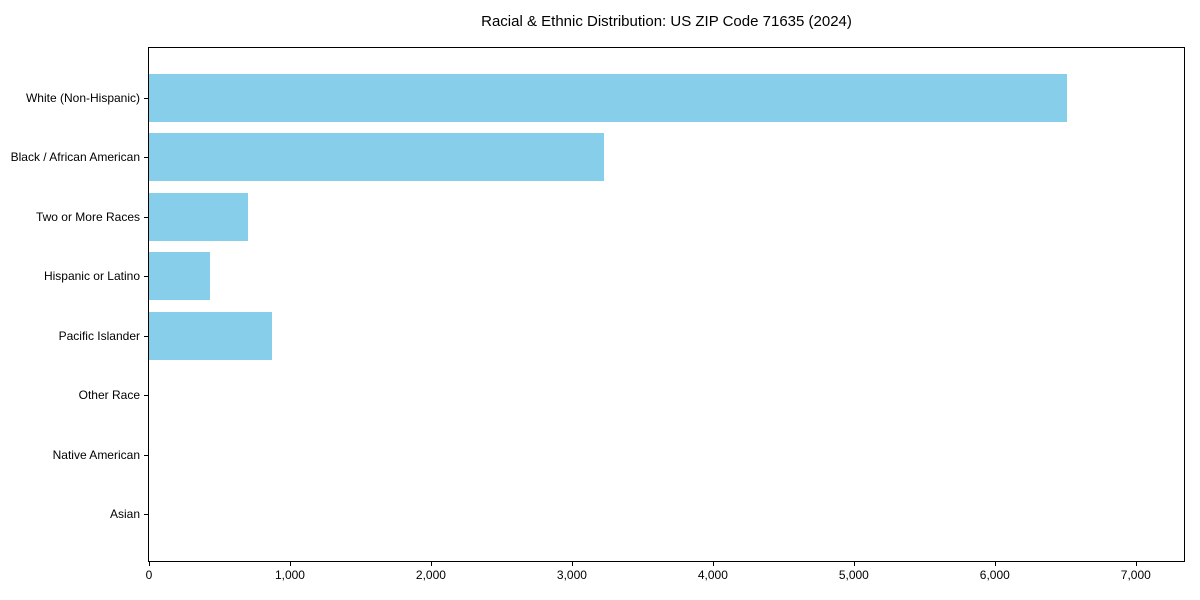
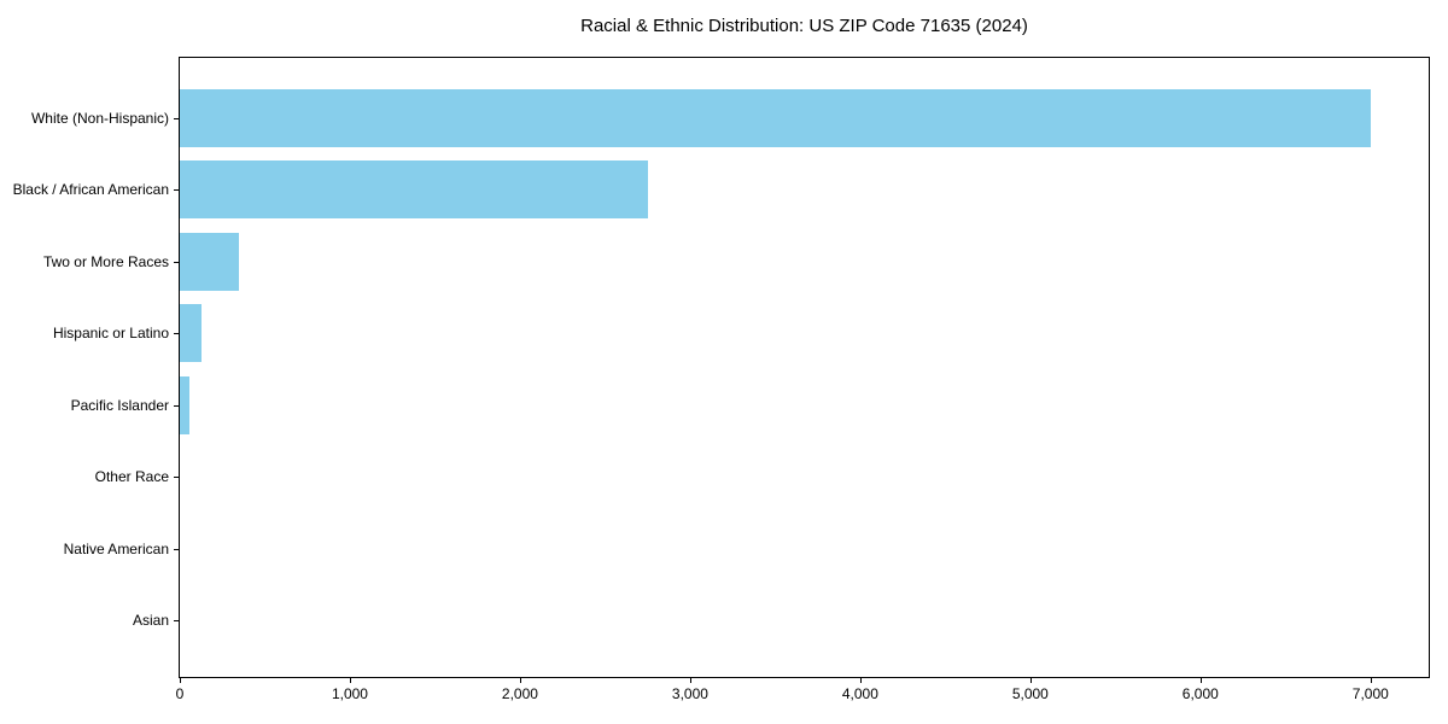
White (Non-Hispanic): 6510 -> 7000
Black / African American: 3230 -> 2750
Two or More Races: 700 -> 350
Hispanic or Latino: 430 -> 130
Pacific Islander: 870 -> 60
